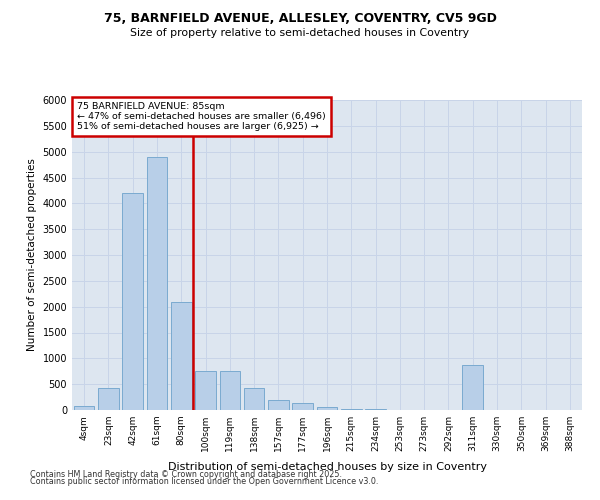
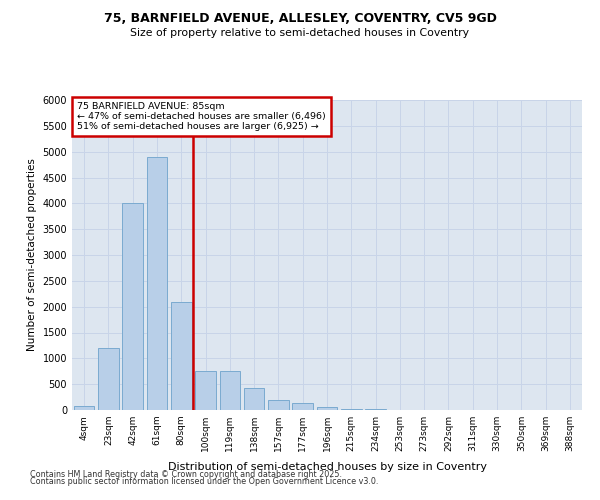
23sqm: 420 -> 1200
42sqm: 4200 -> 4000
311sqm: 880 -> 0
